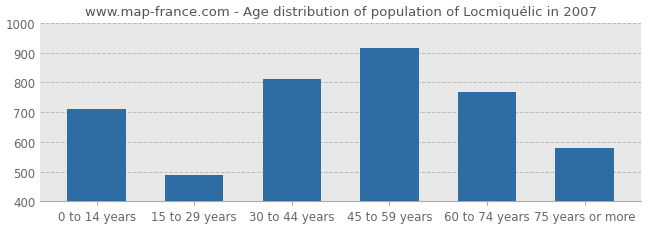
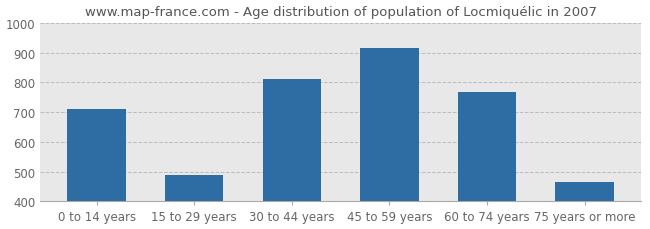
75 years or more: 580 -> 465
